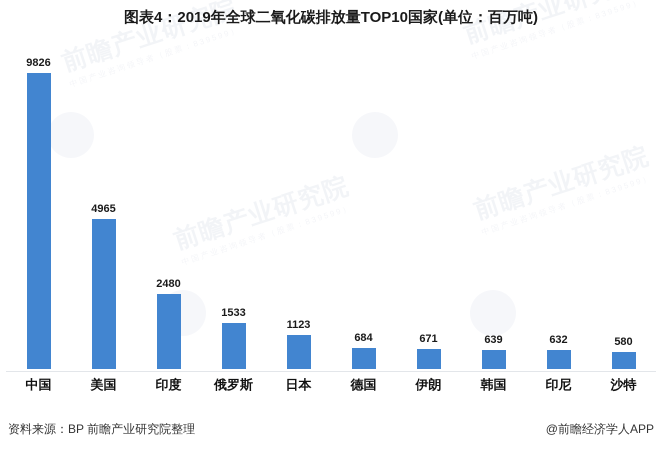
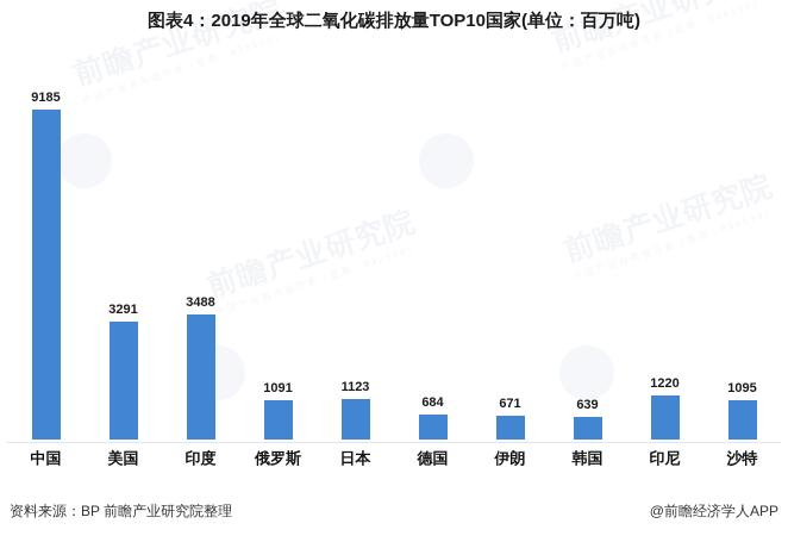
中国: 9826 -> 9185
美国: 4965 -> 3291
印度: 2480 -> 3488
俄罗斯: 1533 -> 1091
印尼: 632 -> 1220
沙特: 580 -> 1095
